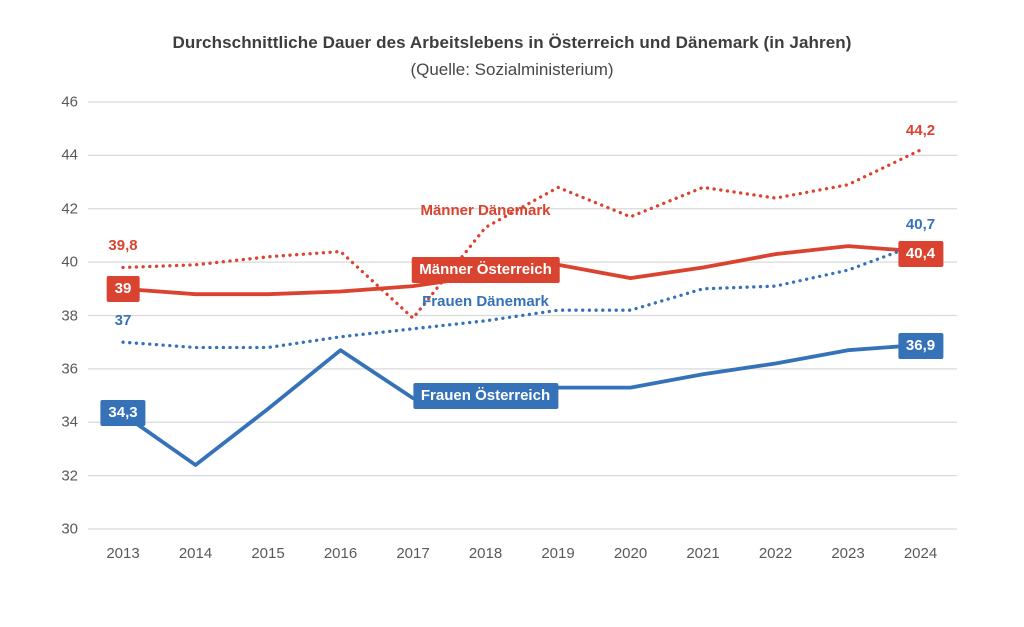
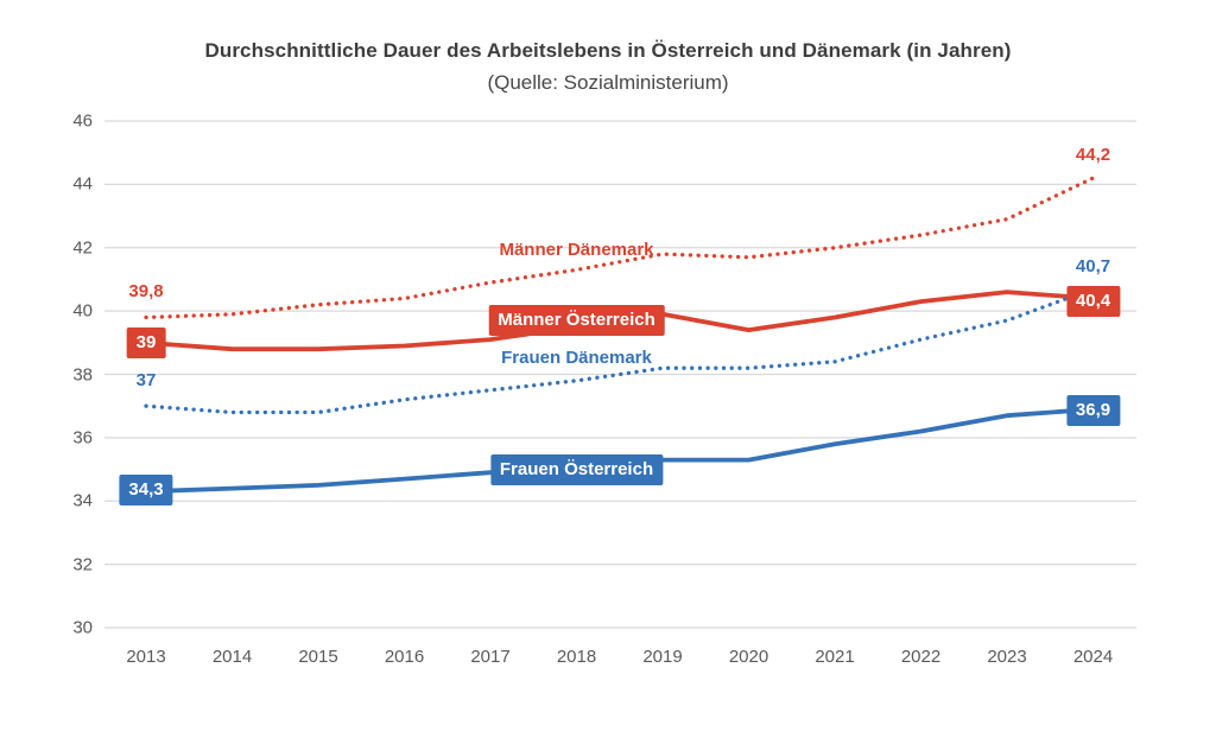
Frauen Österreich/2014: 32.4 -> 34.4
Frauen Österreich/2016: 36.7 -> 34.7
Männer Dänemark/2017: 37.9 -> 40.9
Männer Dänemark/2019: 42.8 -> 41.8
Männer Dänemark/2021: 42.8 -> 42.0
Frauen Dänemark/2021: 39.0 -> 38.4
